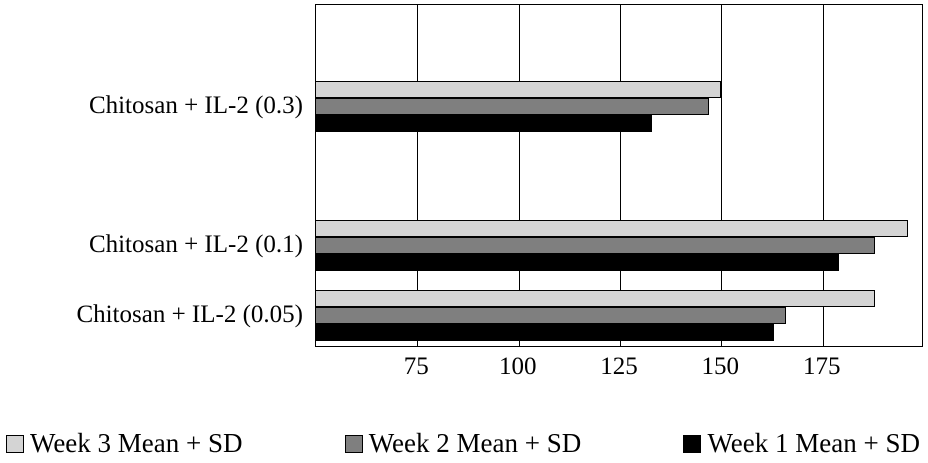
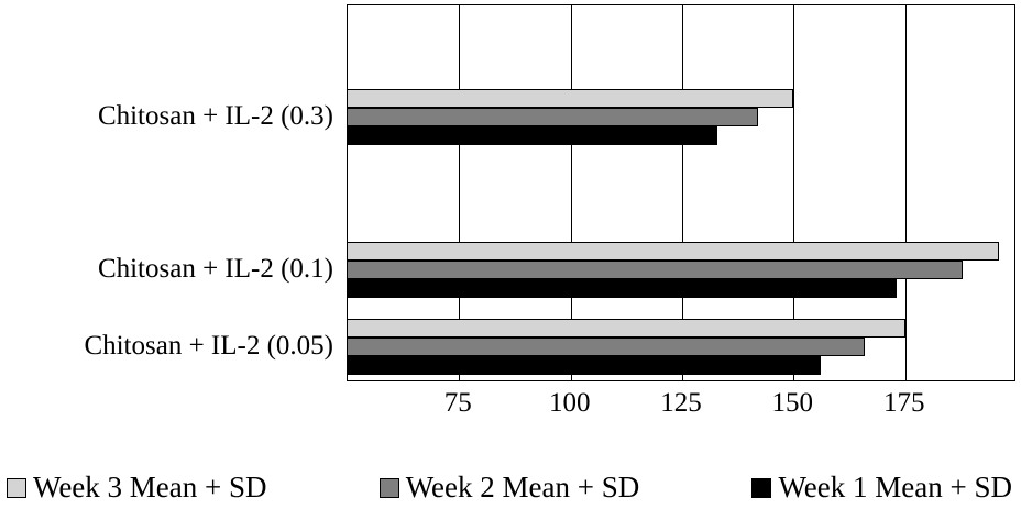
Week 2 Mean + SD/Chitosan + IL-2 (0.3): 147 -> 142
Week 1 Mean + SD/Chitosan + IL-2 (0.1): 179 -> 173
Week 3 Mean + SD/Chitosan + IL-2 (0.05): 188 -> 175
Week 1 Mean + SD/Chitosan + IL-2 (0.05): 163 -> 156
